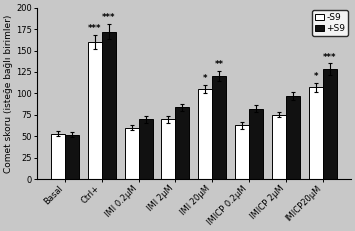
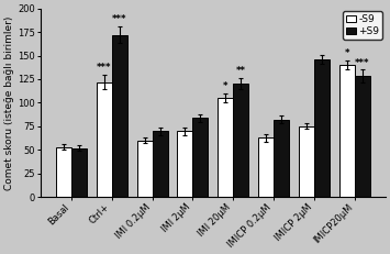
-S9/Ctrl+: 160 -> 122
+S9/IMICP 2μM: 97 -> 146
-S9/IMICP20μM: 107 -> 140
